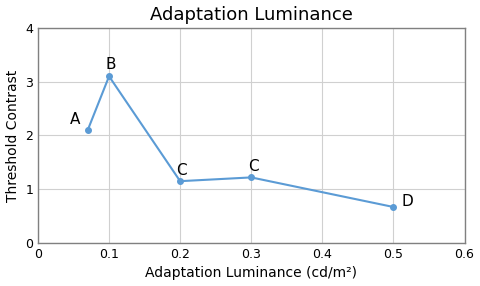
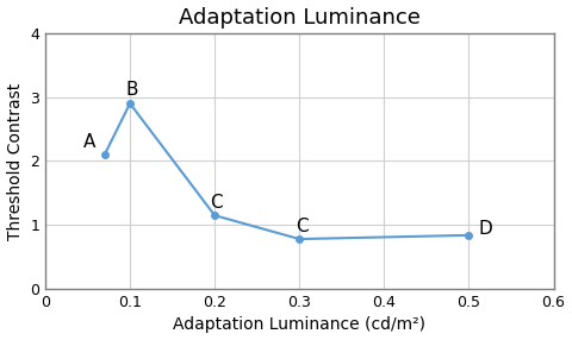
0.1: 3.10 -> 2.90
0.3: 1.22 -> 0.78
0.5: 0.67 -> 0.84
